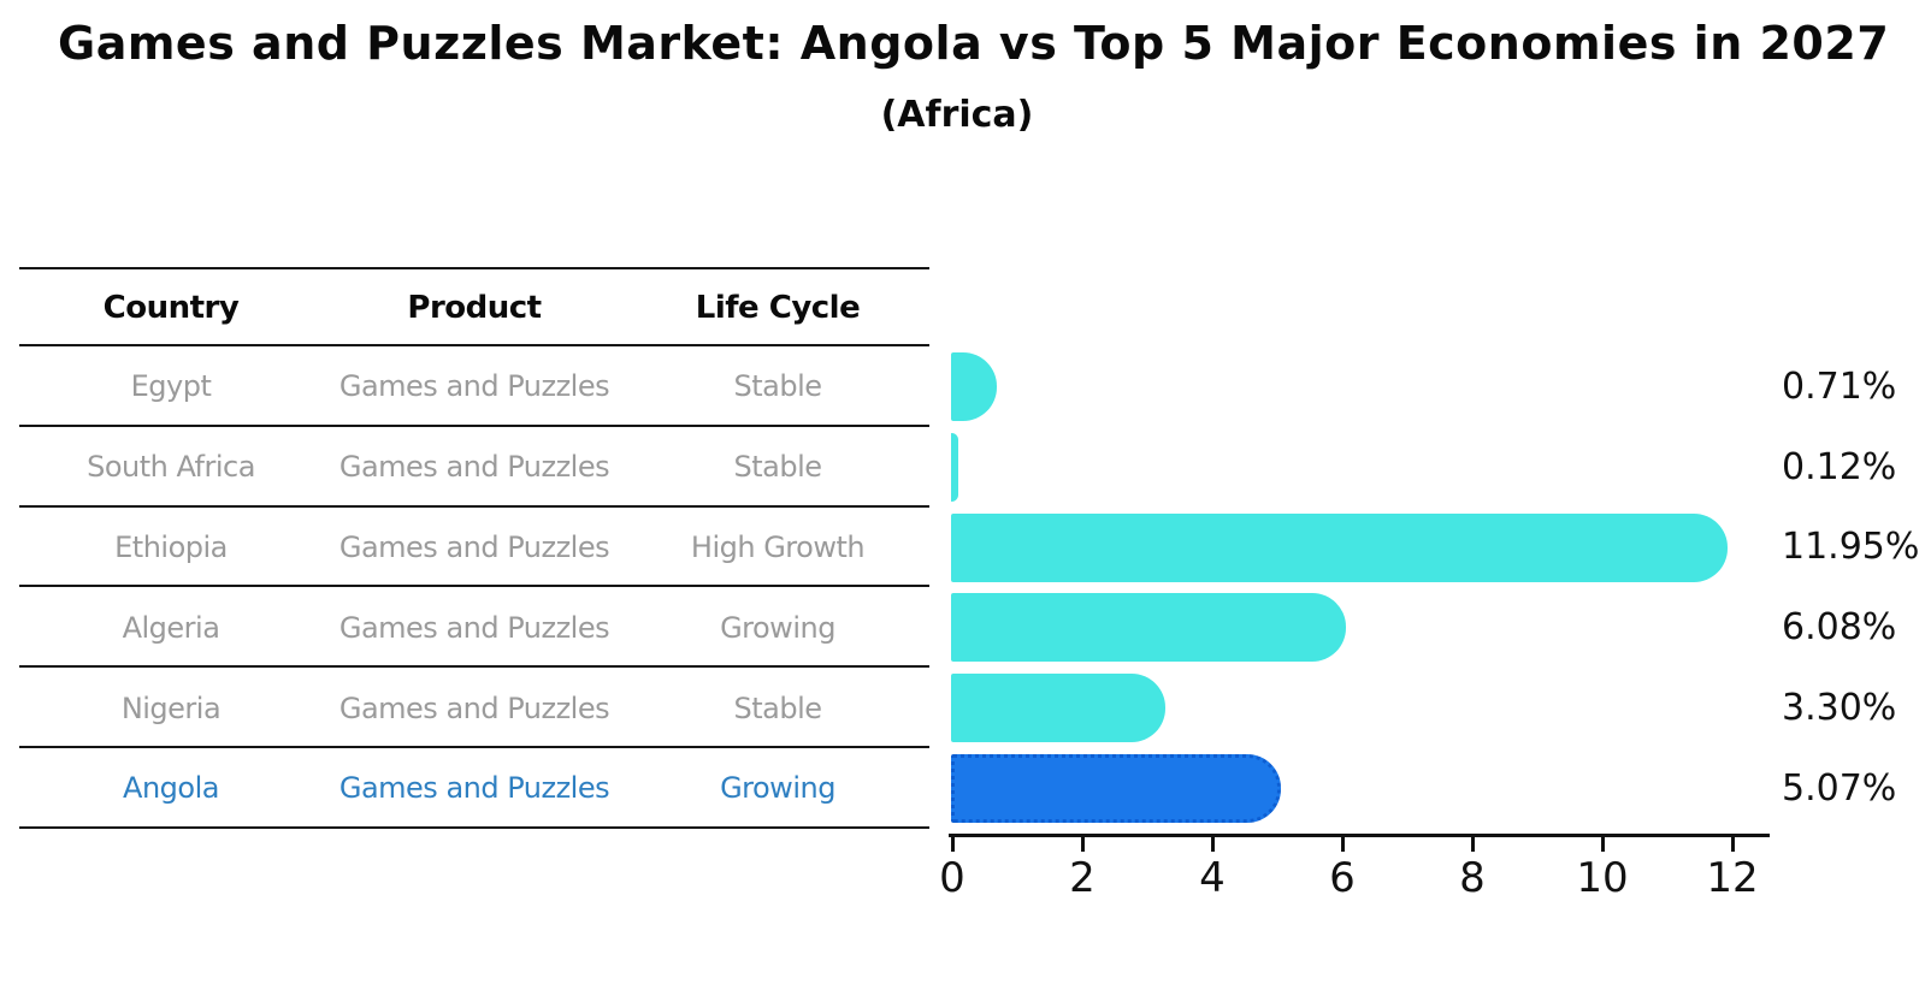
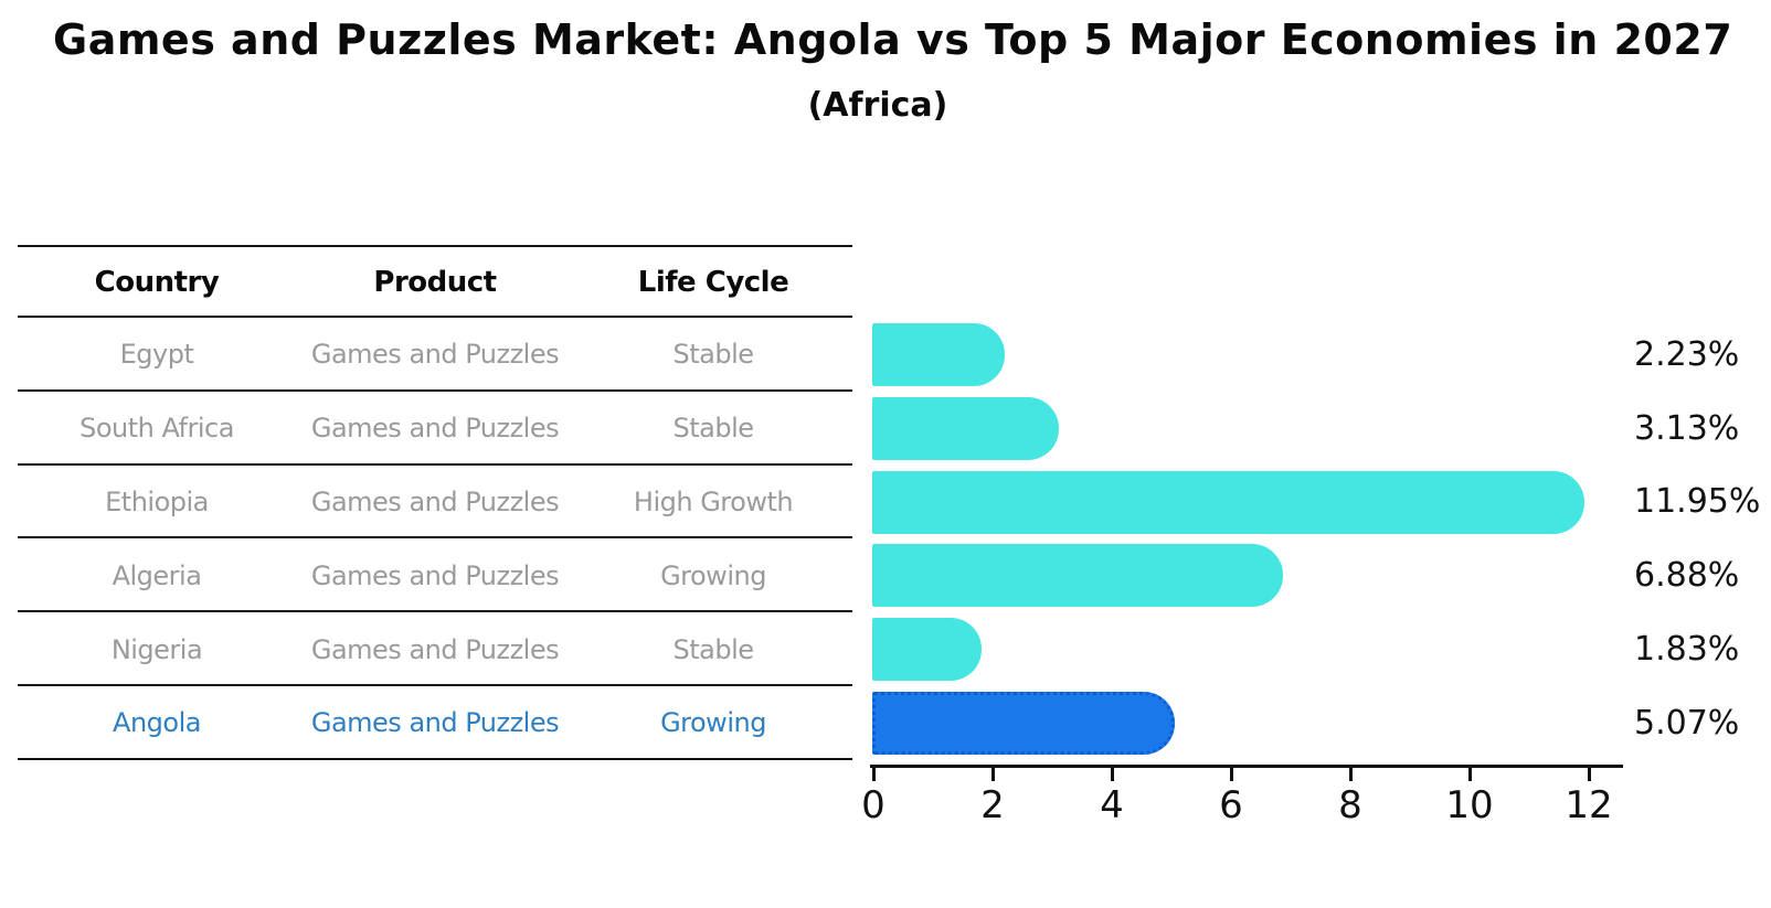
Egypt: 0.71% -> 2.23%
South Africa: 0.12% -> 3.13%
Algeria: 6.08% -> 6.88%
Nigeria: 3.30% -> 1.83%
